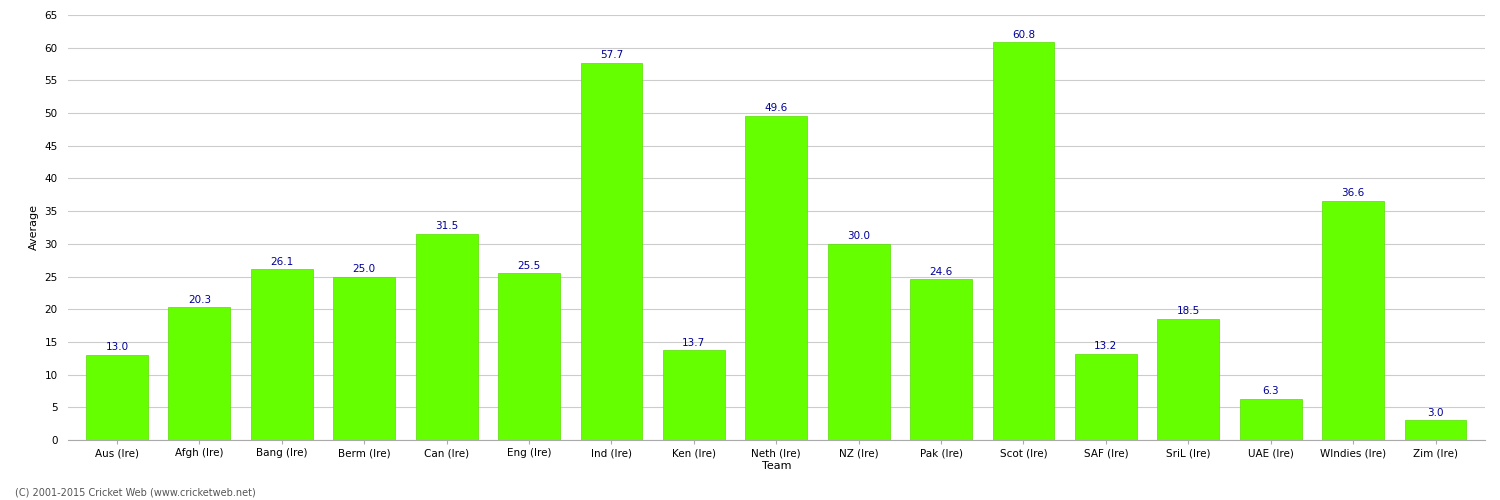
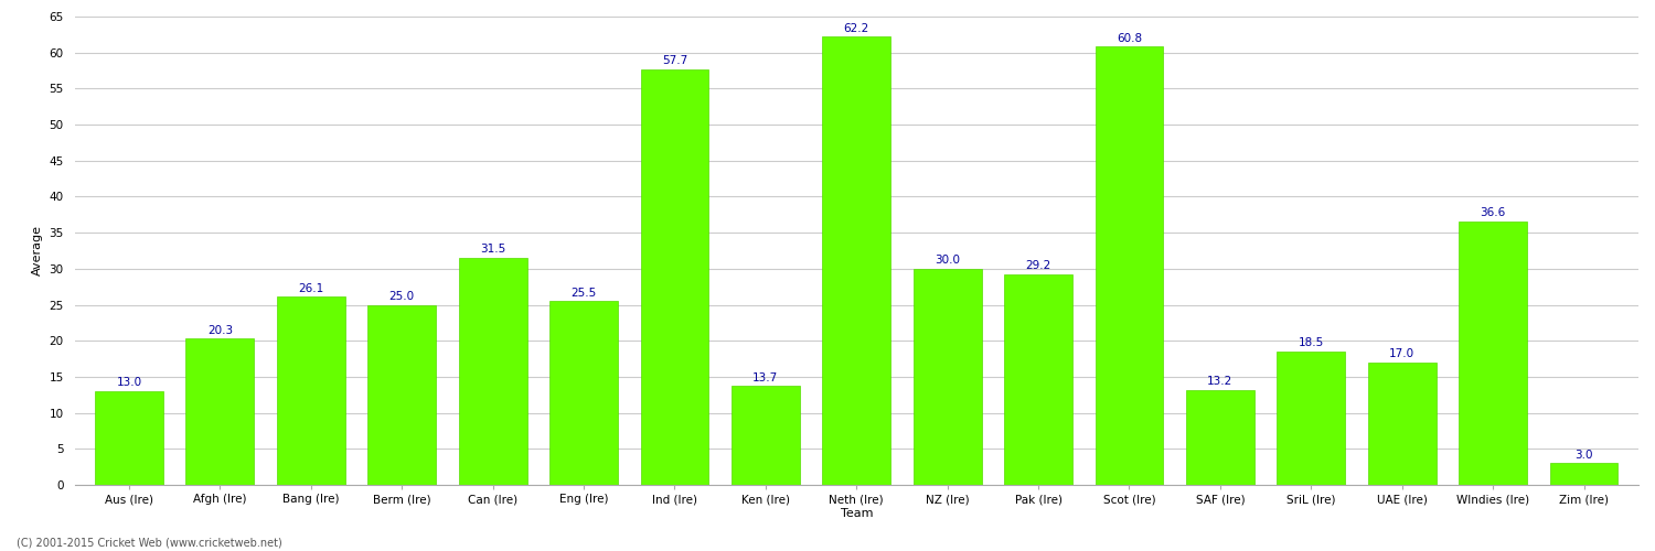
Neth (Ire): 49.6 -> 62.2
Pak (Ire): 24.6 -> 29.2
UAE (Ire): 6.3 -> 17.0
